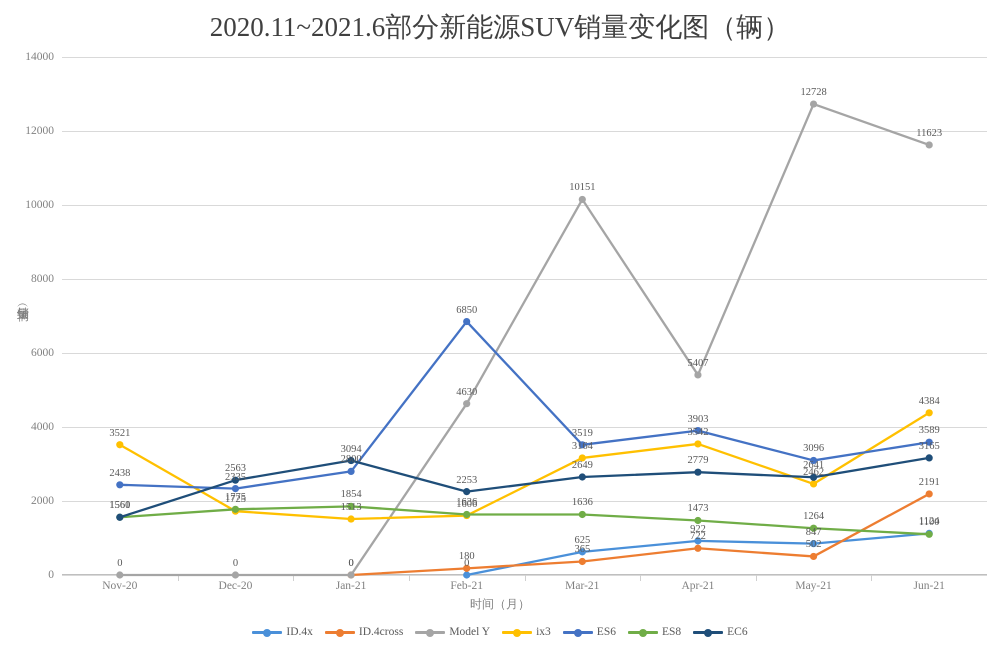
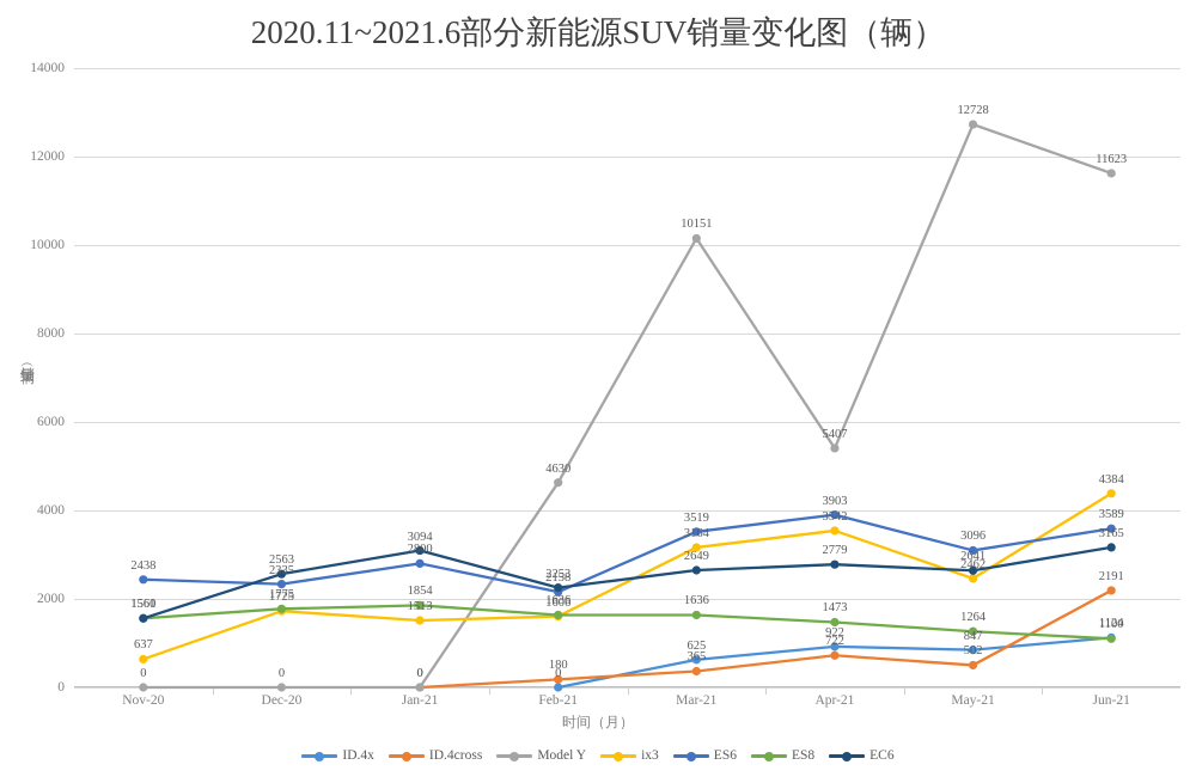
ix3/Nov-20: 3521 -> 637
ES6/Feb-21: 6850 -> 2158
